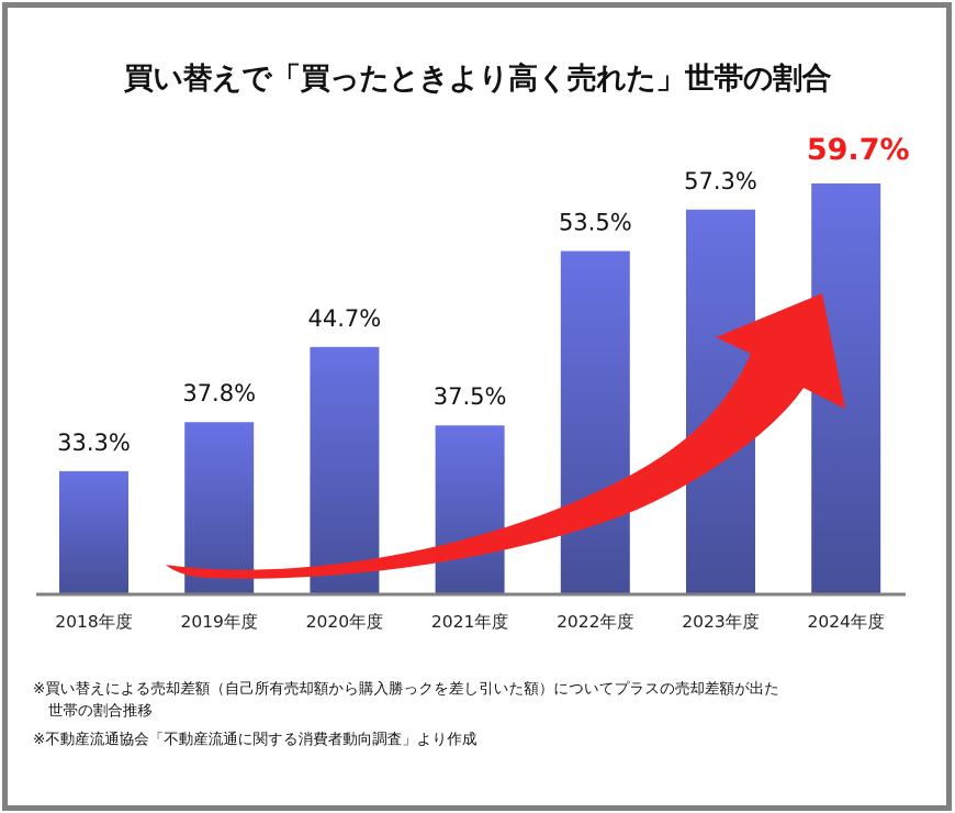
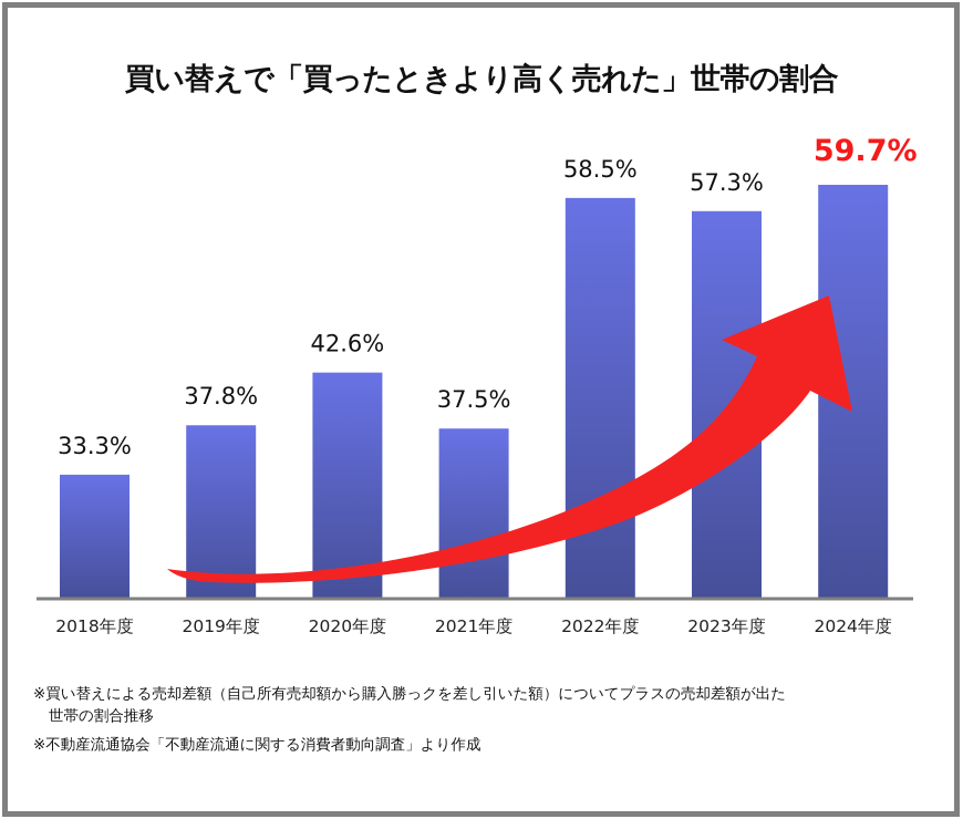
2020年度: 44.7% -> 42.6%
2022年度: 53.5% -> 58.5%
